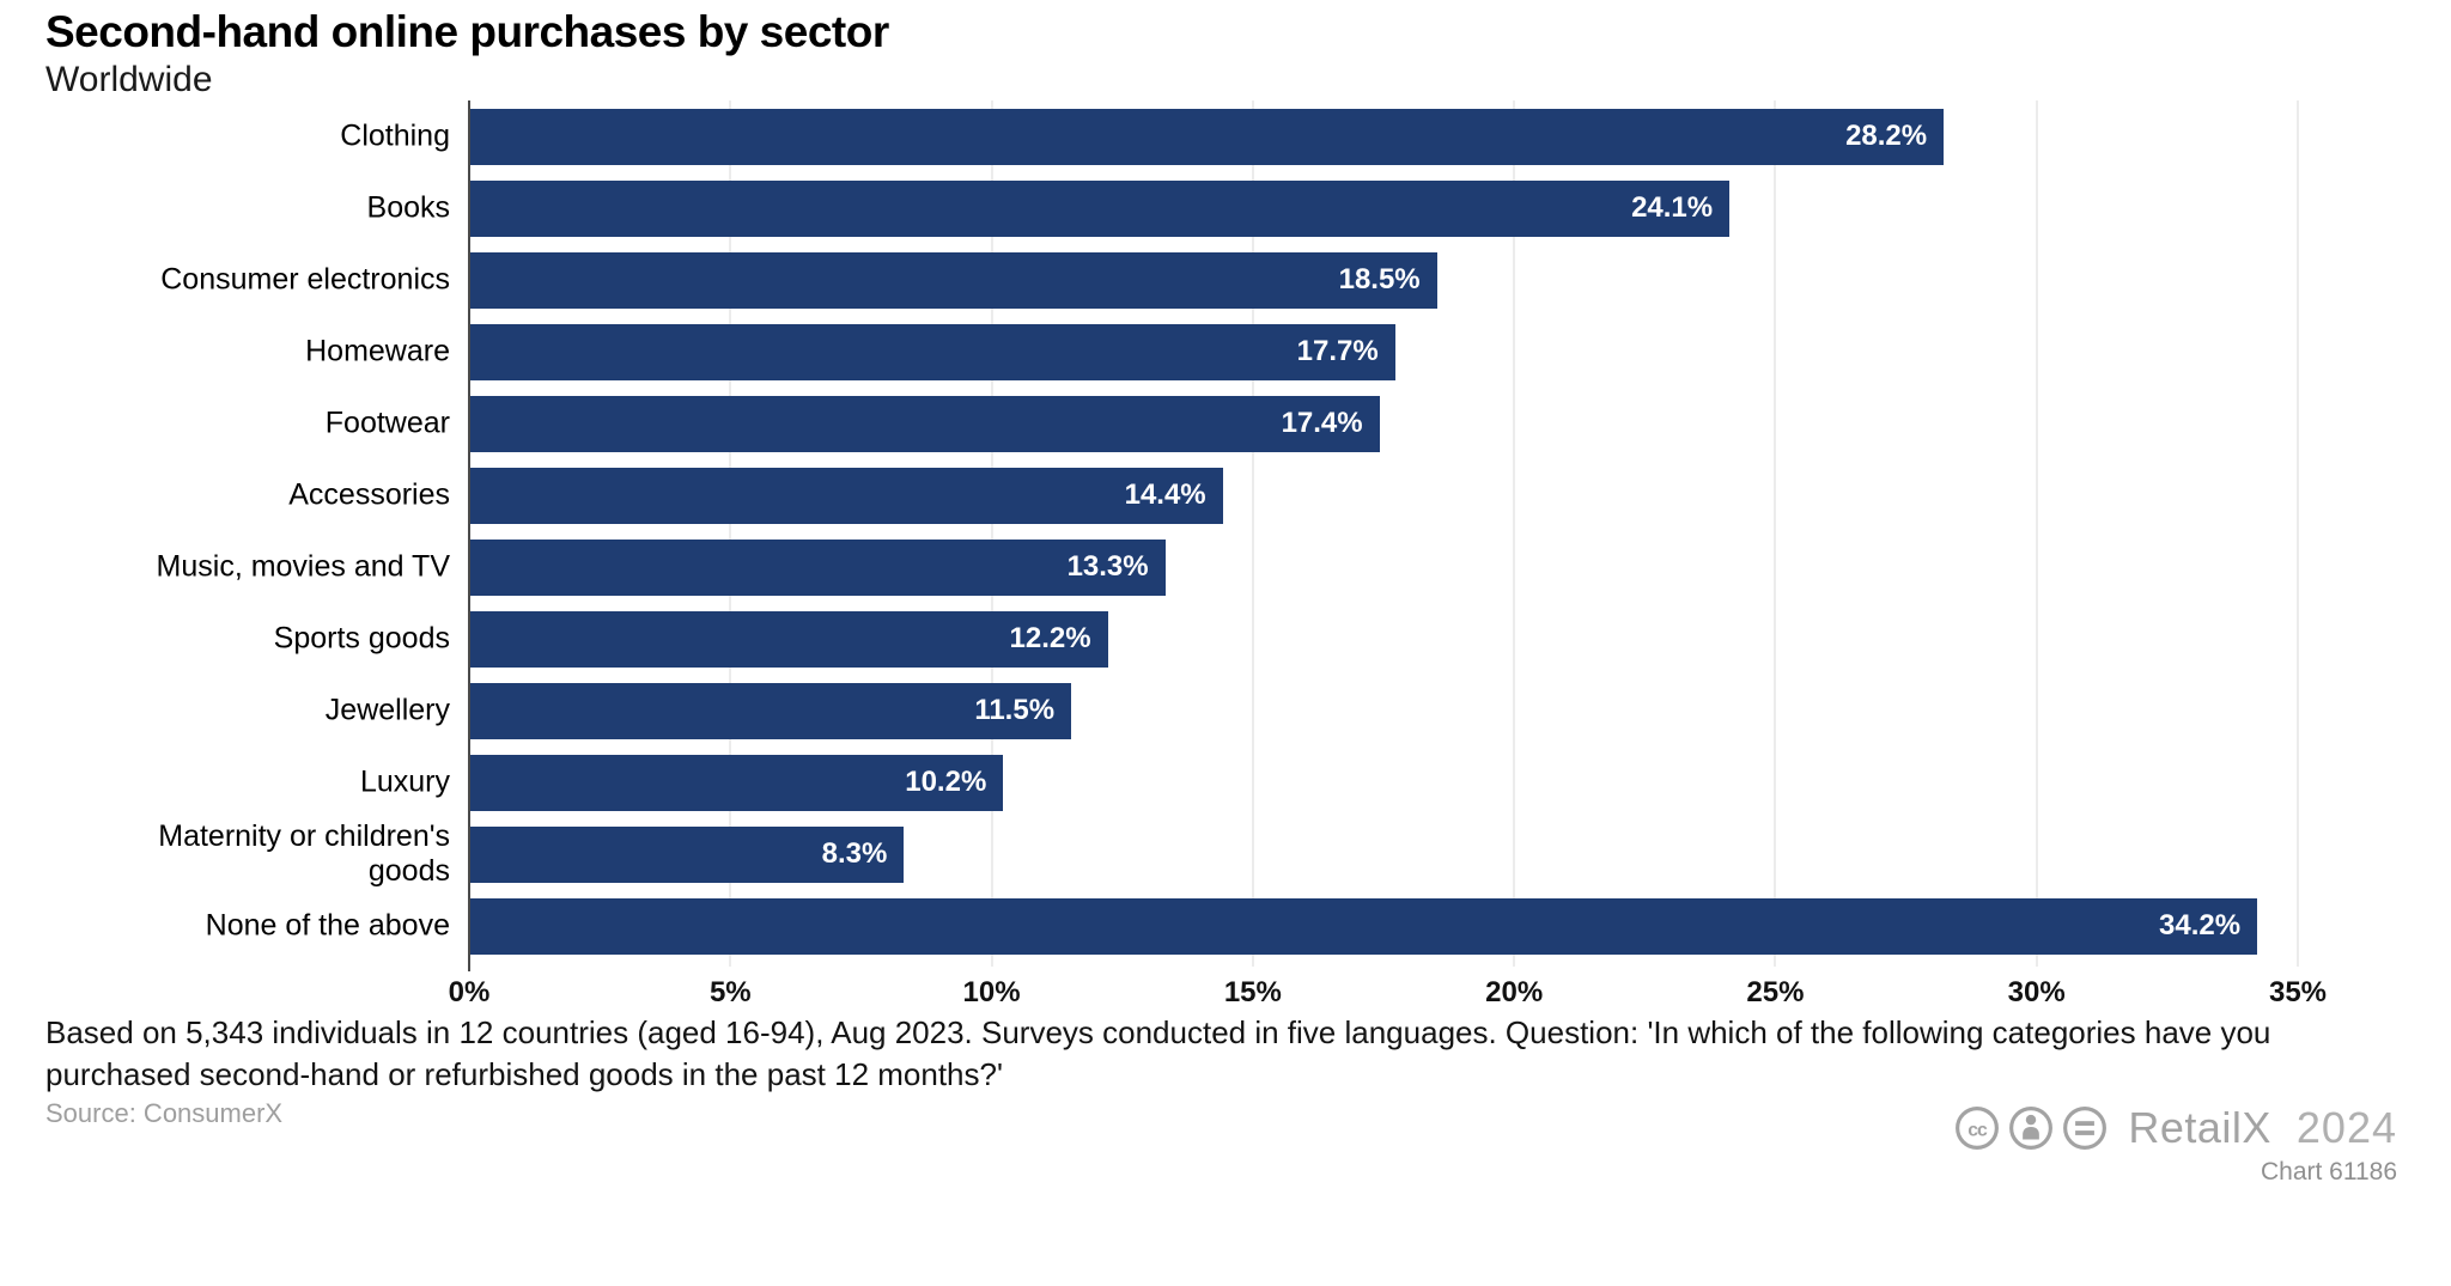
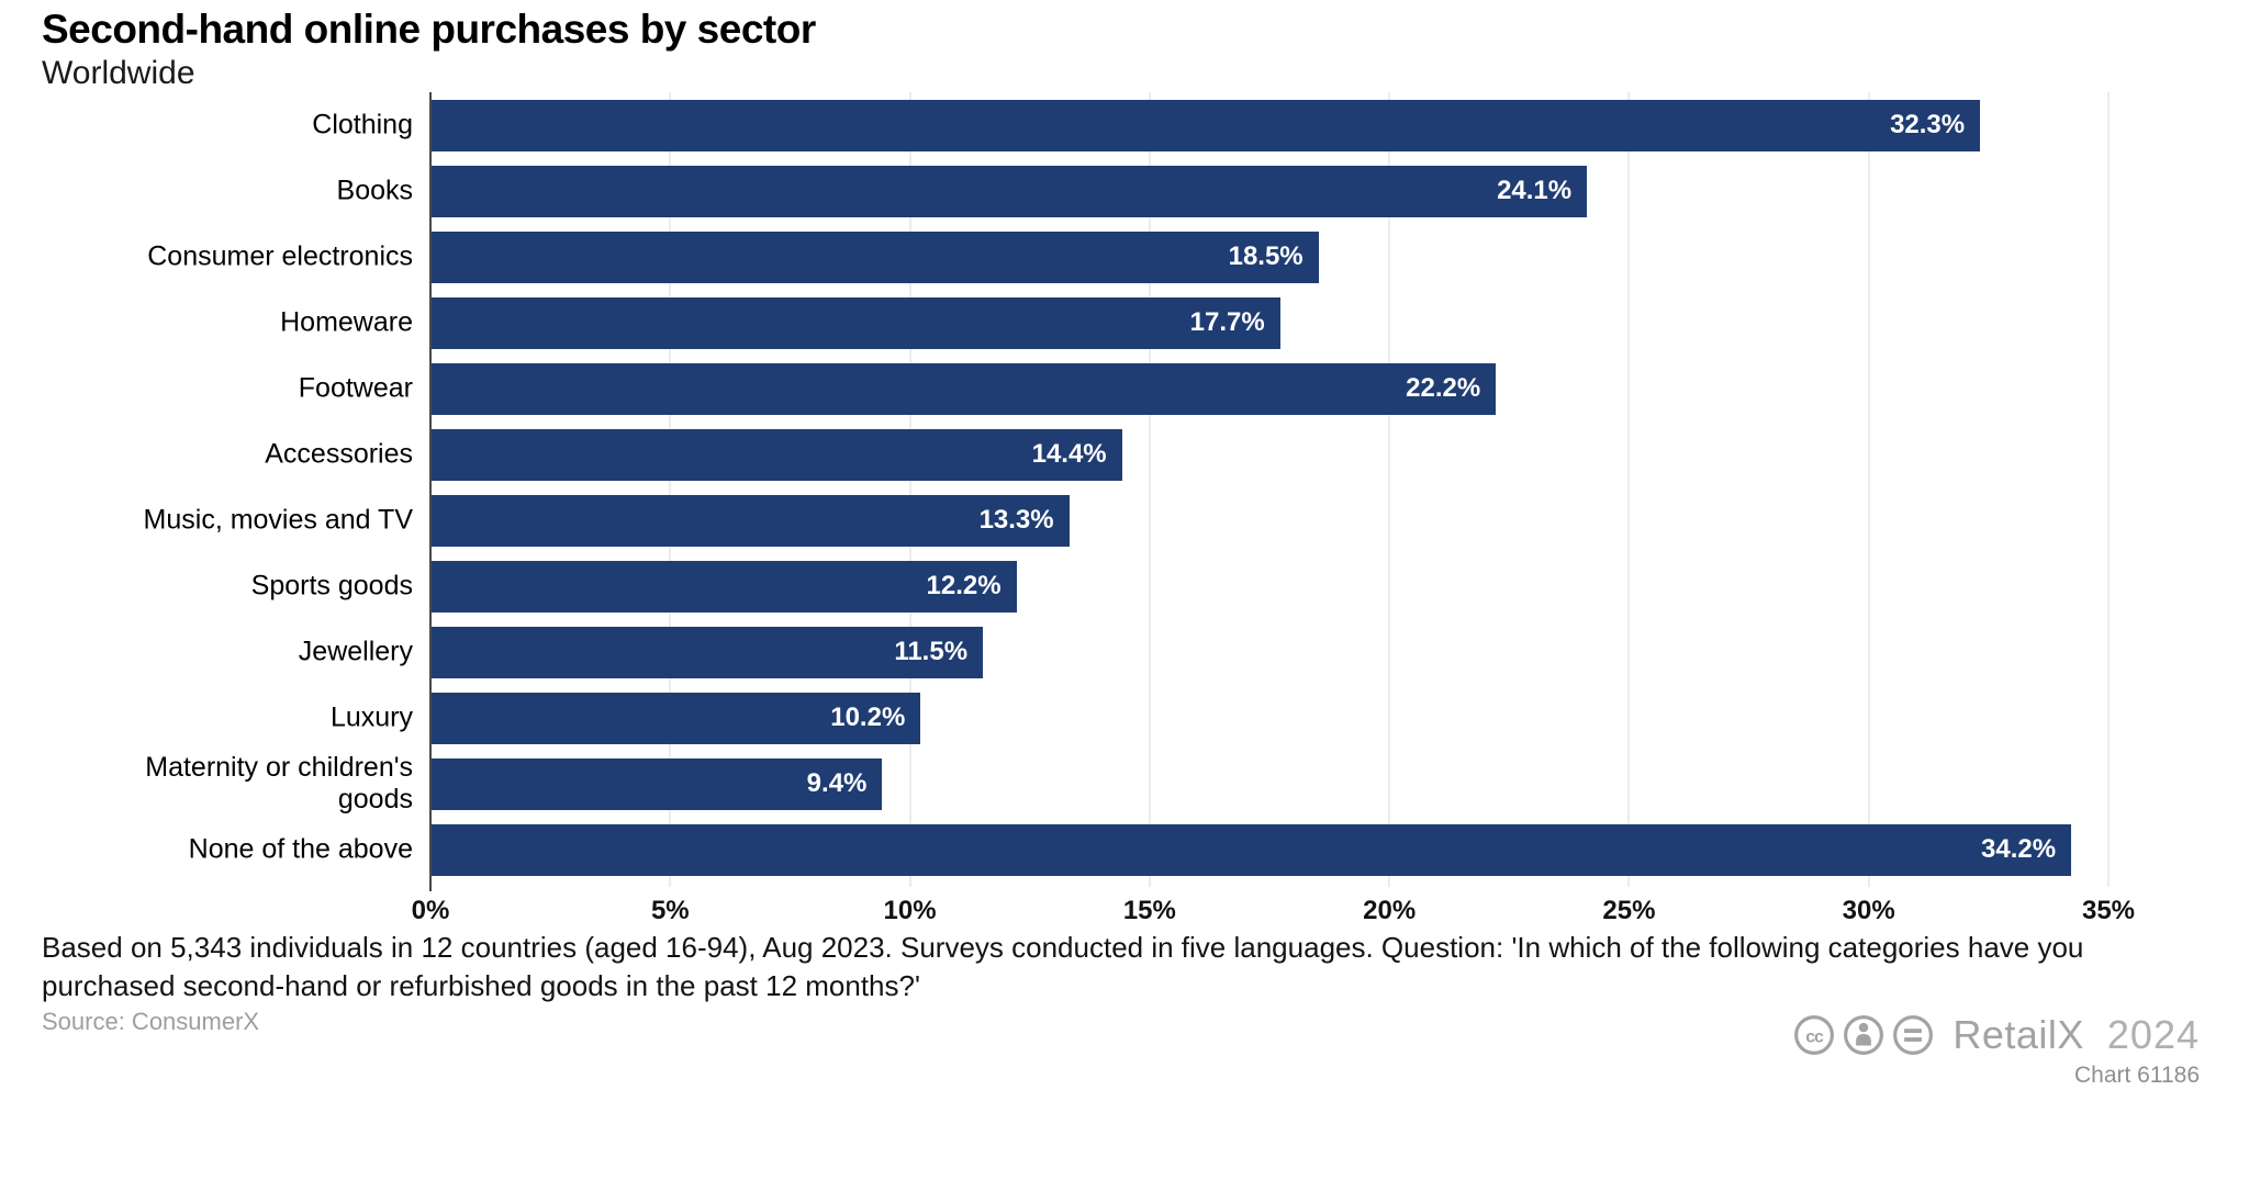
Clothing: 28.2% -> 32.3%
Footwear: 17.4% -> 22.2%
Maternity or children's goods: 8.3% -> 9.4%
